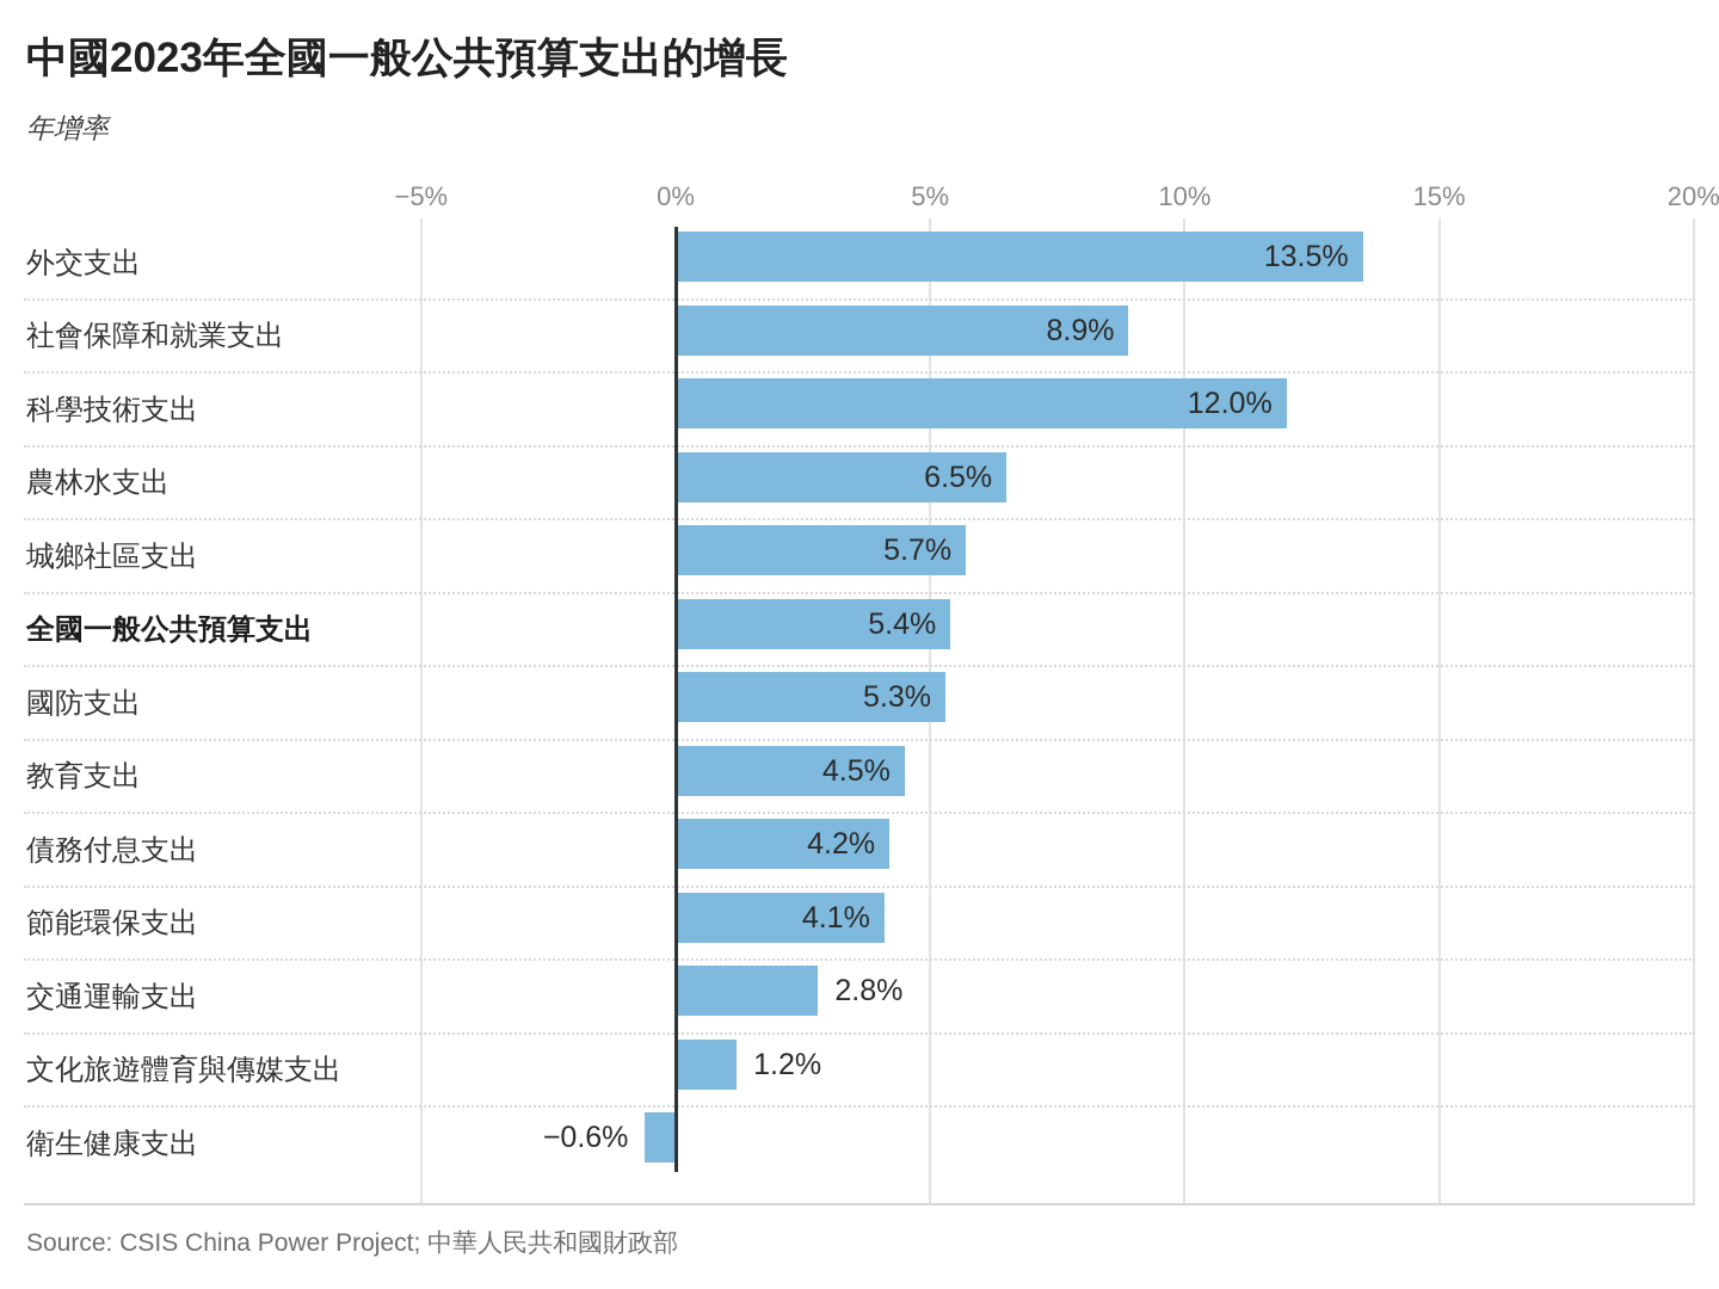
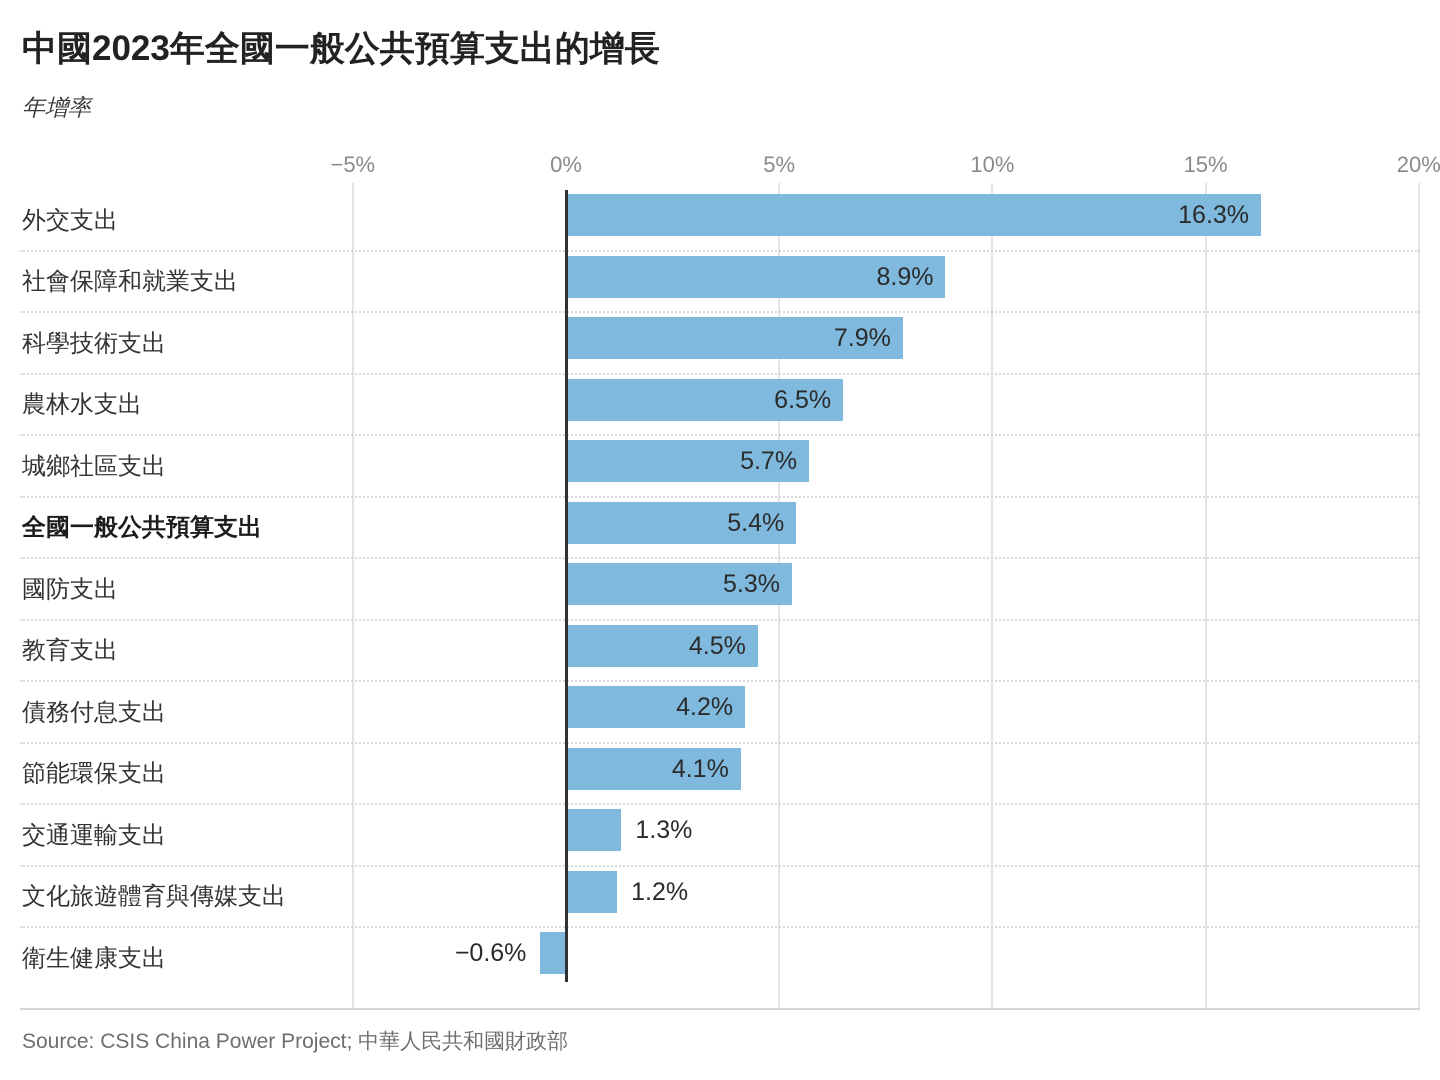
外交支出: 13.5% -> 16.3%
科學技術支出: 12.0% -> 7.9%
交通運輸支出: 2.8% -> 1.3%
